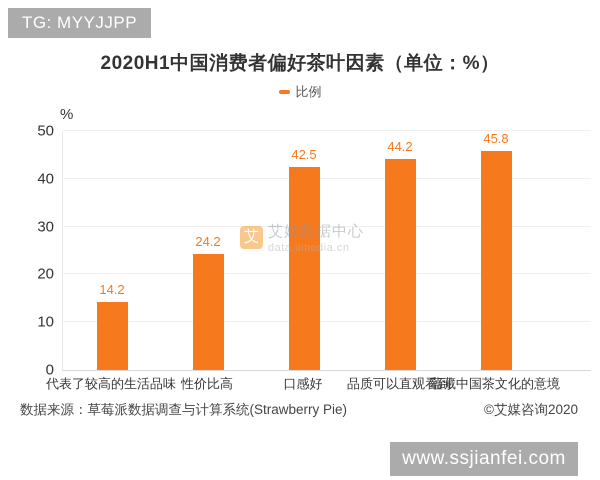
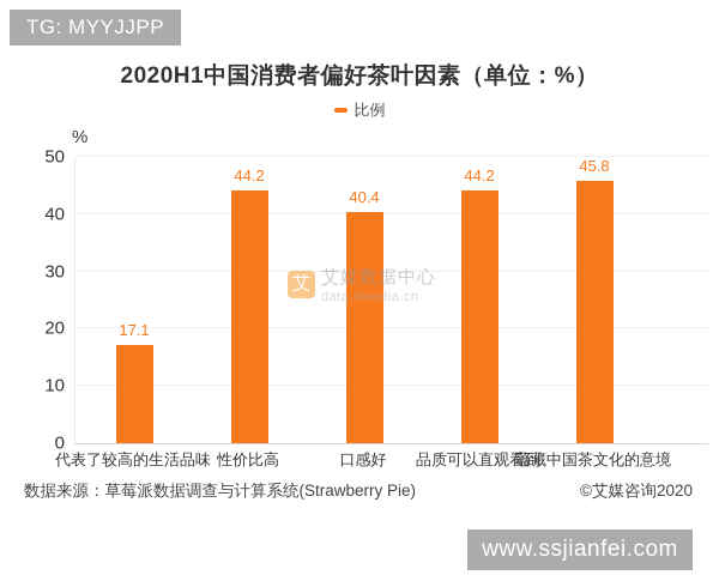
代表了较高的生活品味: 14.2 -> 17.1
性价比高: 24.2 -> 44.2
口感好: 42.5 -> 40.4
